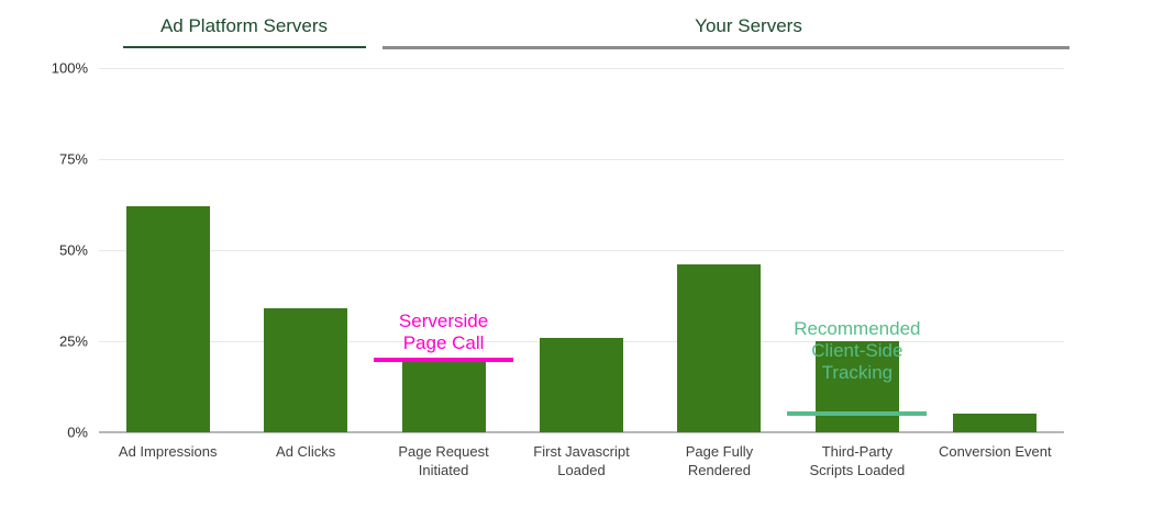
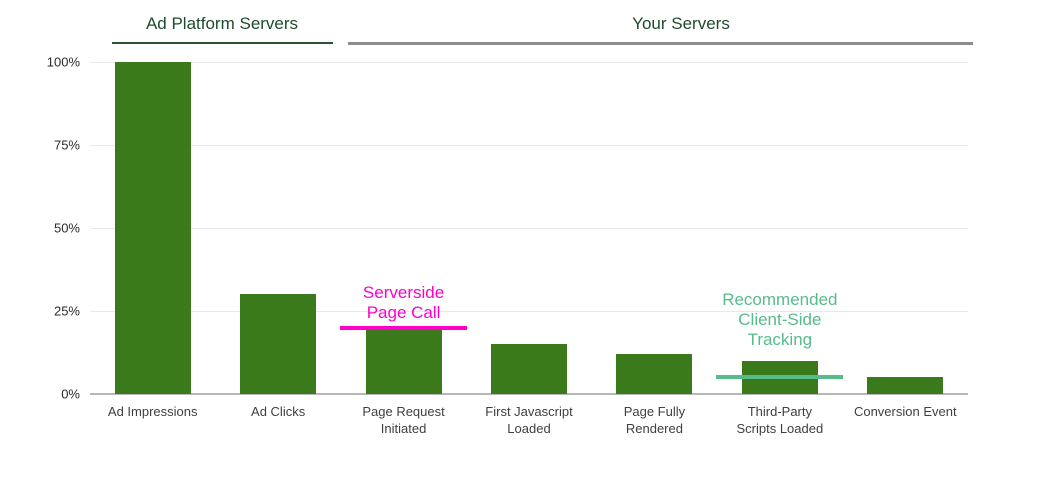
Ad Impressions: 62% -> 100%
Ad Clicks: 34% -> 30%
First Javascript Loaded: 26% -> 15%
Page Fully Rendered: 46% -> 12%
Third-Party Scripts Loaded: 25% -> 10%
